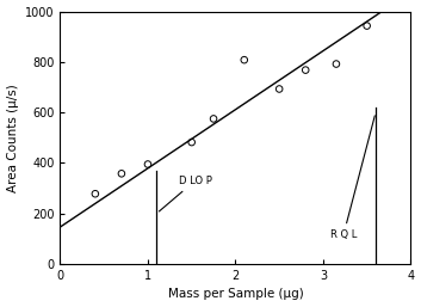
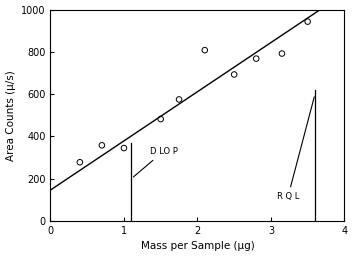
1: 395 -> 345
